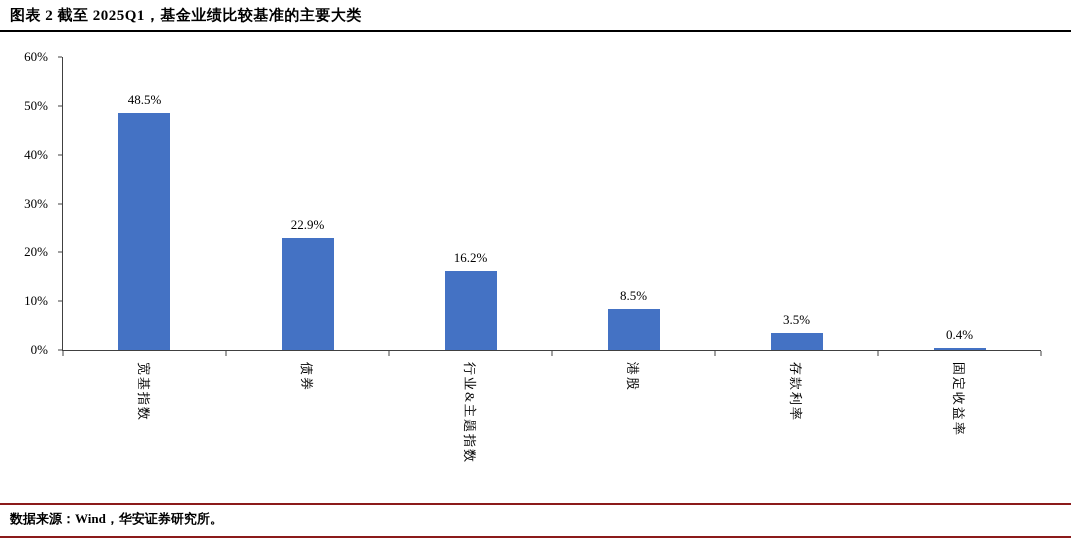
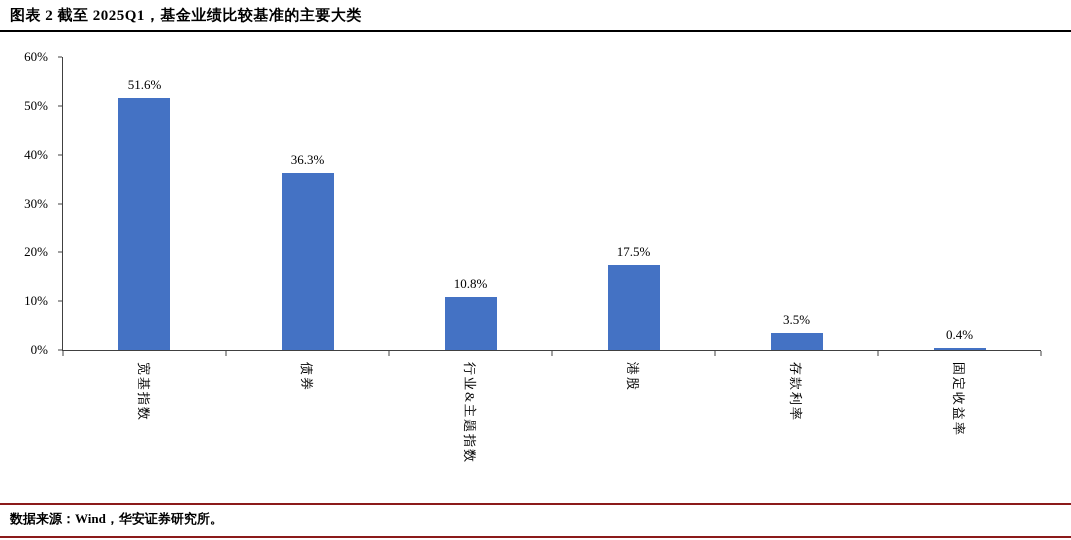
宽基指数: 48.5% -> 51.6%
债券: 22.9% -> 36.3%
行业&主题指数: 16.2% -> 10.8%
港股: 8.5% -> 17.5%
